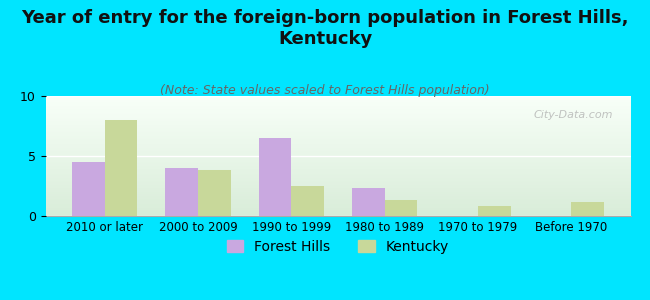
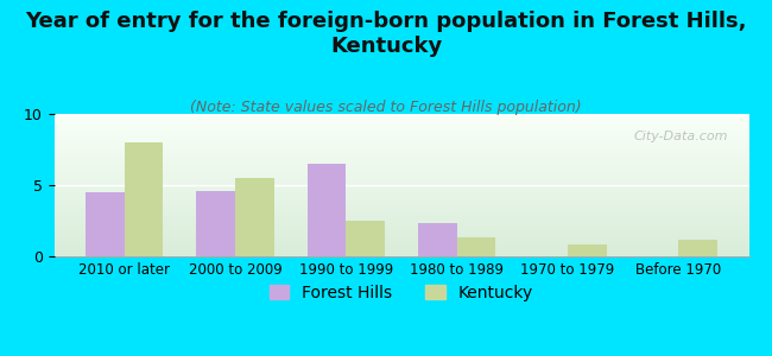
Forest Hills/2000 to 2009: 4.0 -> 4.6
Kentucky/2000 to 2009: 3.8 -> 5.5
